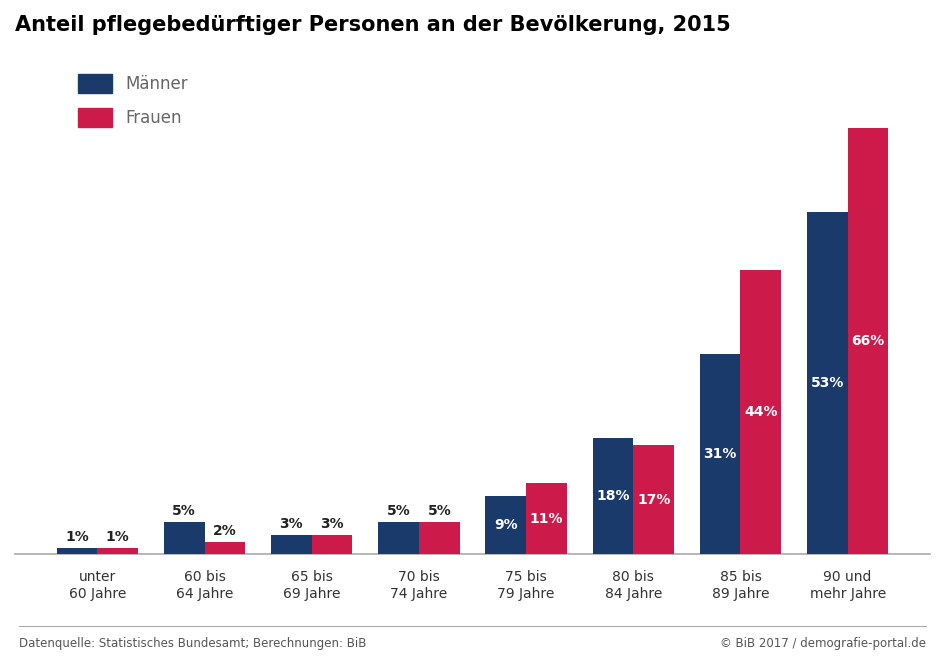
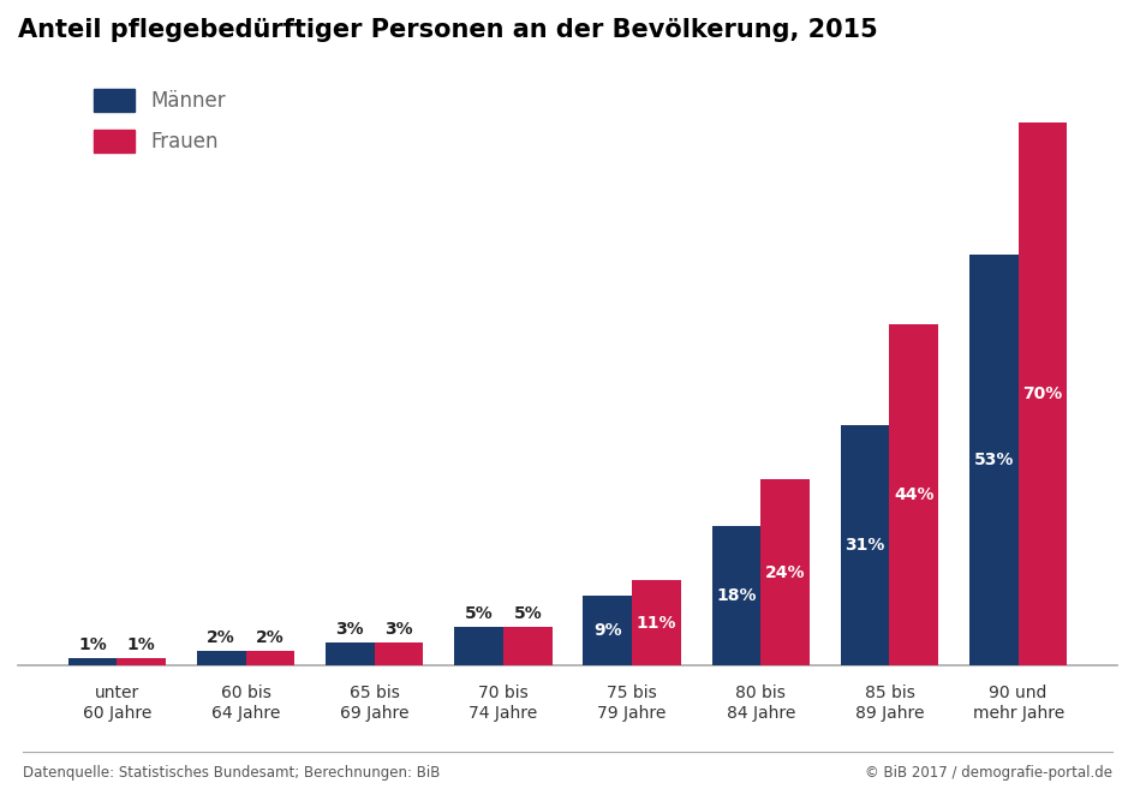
Männer/60 bis 64 Jahre: 5% -> 2%
Frauen/80 bis 84 Jahre: 17% -> 24%
Frauen/90 und mehr Jahre: 66% -> 70%
